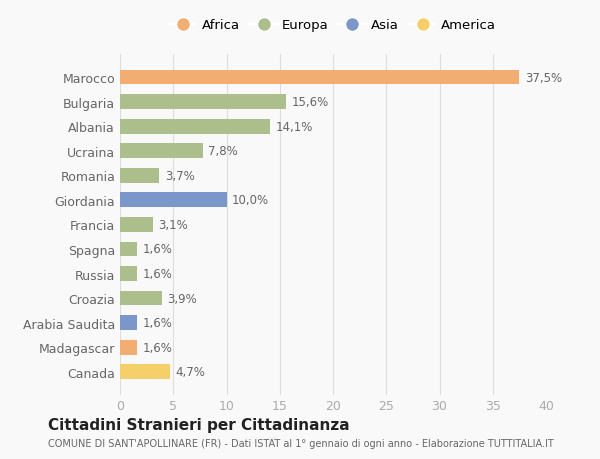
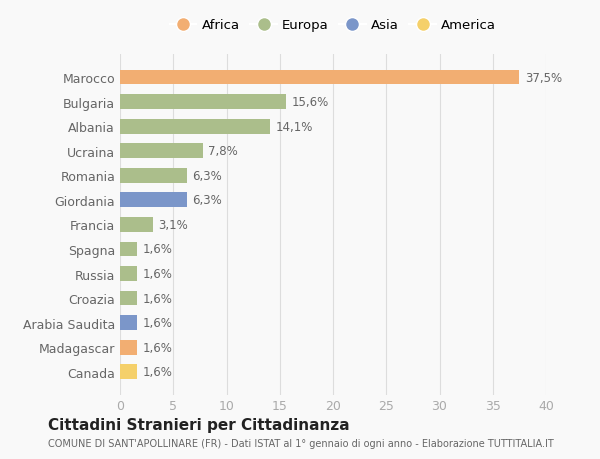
Romania: 3,7% -> 6,3%
Giordania: 10,0% -> 6,3%
Croazia: 3,9% -> 1,6%
Canada: 4,7% -> 1,6%
